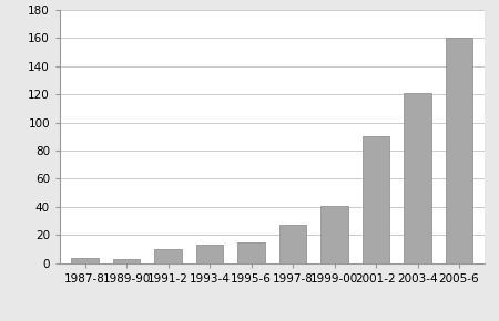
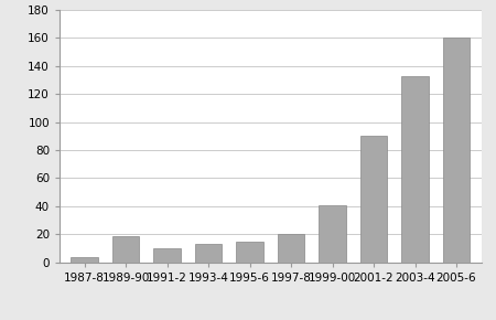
1989-90: 3 -> 19
1997-8: 27 -> 20
2003-4: 121 -> 133
